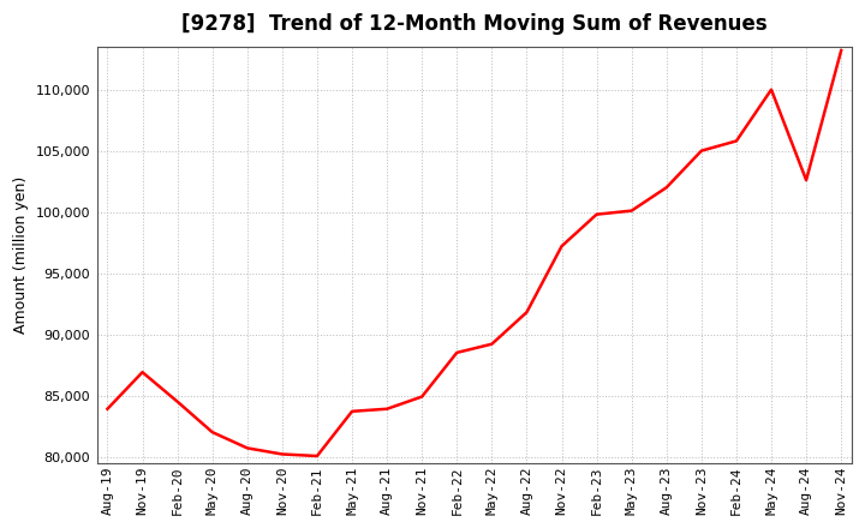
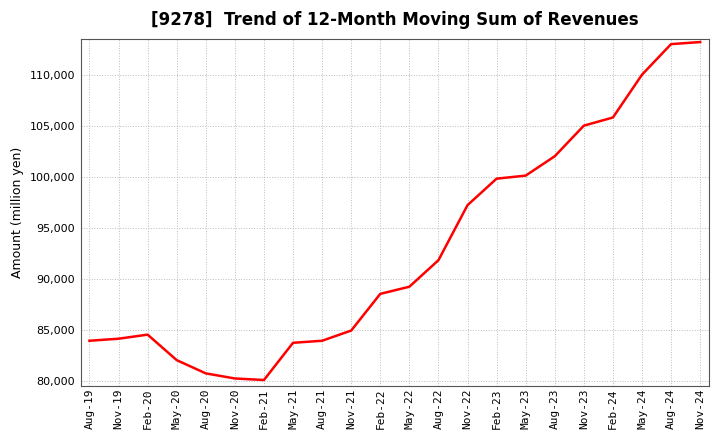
Nov-19: 86,900 -> 84,100
Aug-24: 102,600 -> 113,000
